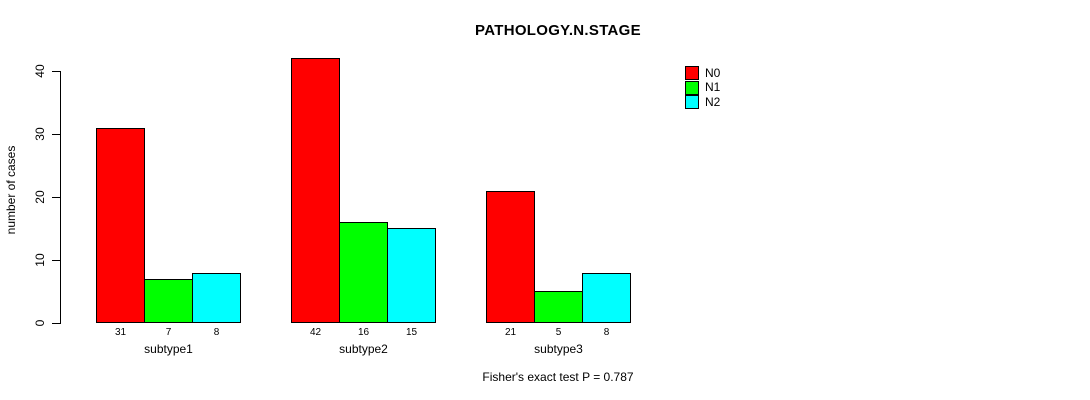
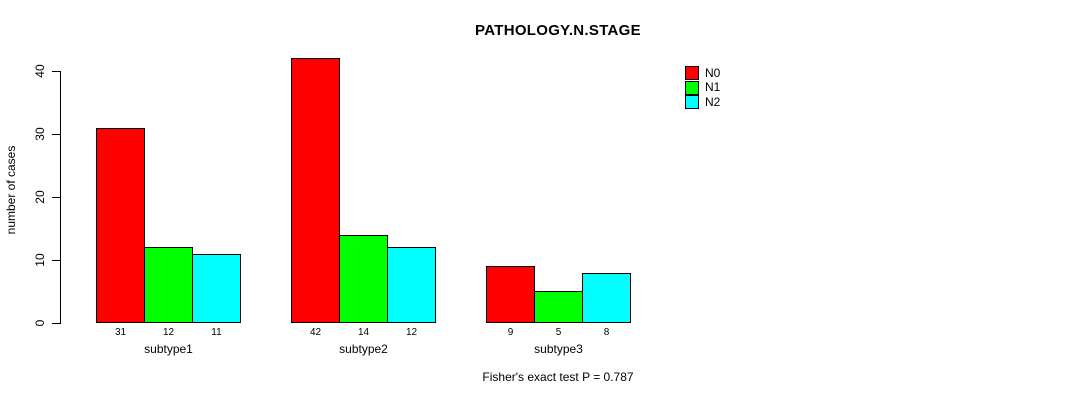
N1/subtype1: 7 -> 12
N2/subtype1: 8 -> 11
N1/subtype2: 16 -> 14
N2/subtype2: 15 -> 12
N0/subtype3: 21 -> 9
